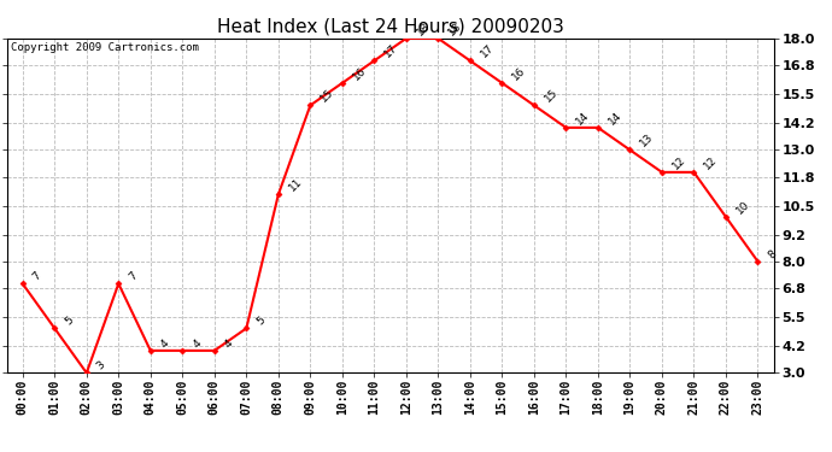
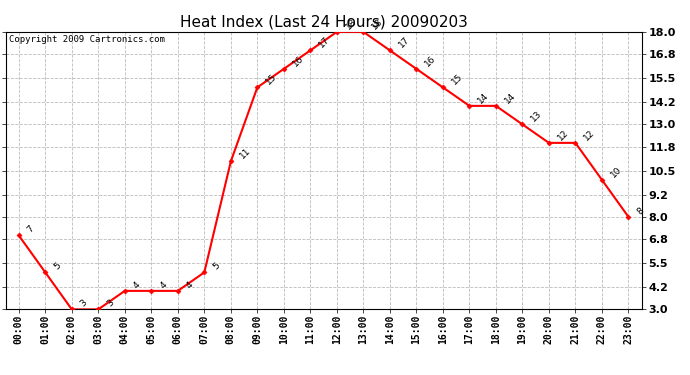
03:00: 7 -> 3
